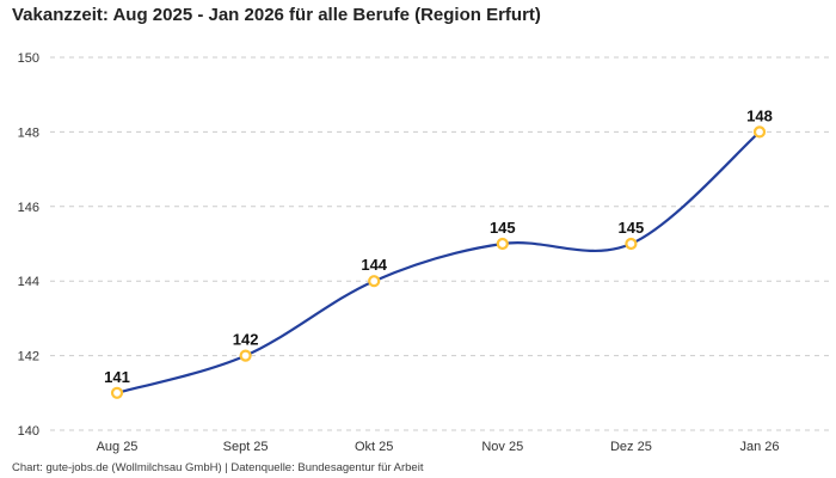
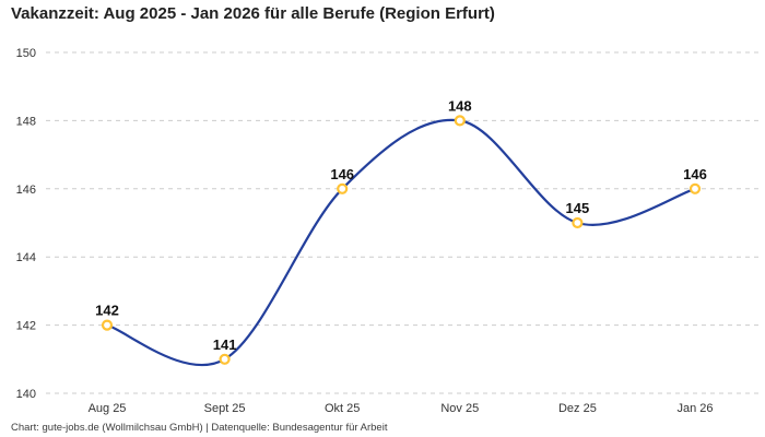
Aug 25: 141 -> 142
Sept 25: 142 -> 141
Okt 25: 144 -> 146
Nov 25: 145 -> 148
Jan 26: 148 -> 146
